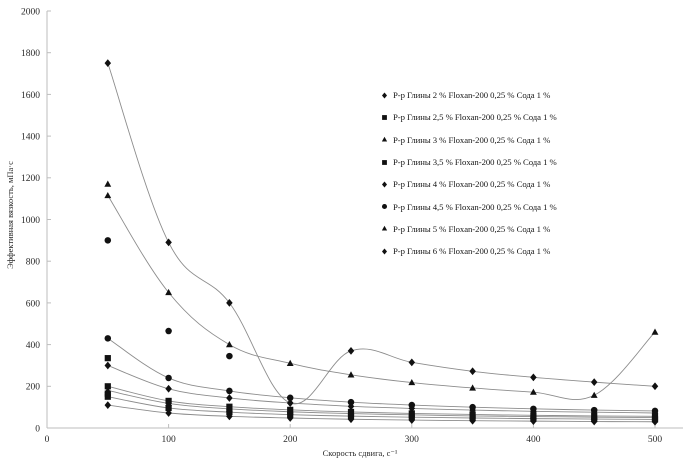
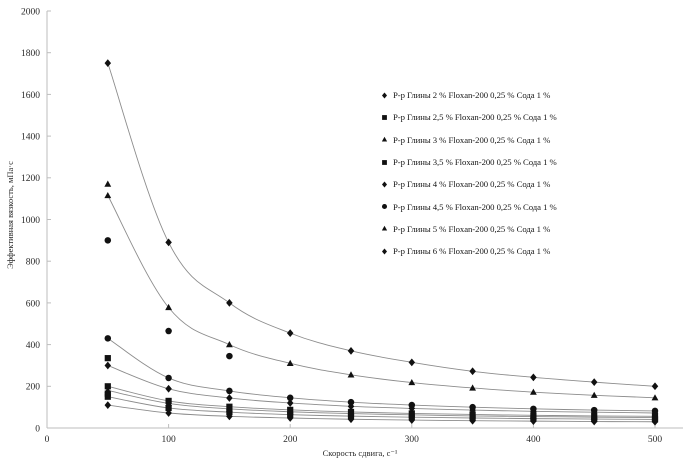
Р-р Глины 5 % Floxan-200 0,25 % Сода 1 %/100: 650 -> 580
Р-р Глины 6 % Floxan-200 0,25 % Сода 1 %/200: 120 -> 460
Р-р Глины 5 % Floxan-200 0,25 % Сода 1 %/500: 460 -> 140
